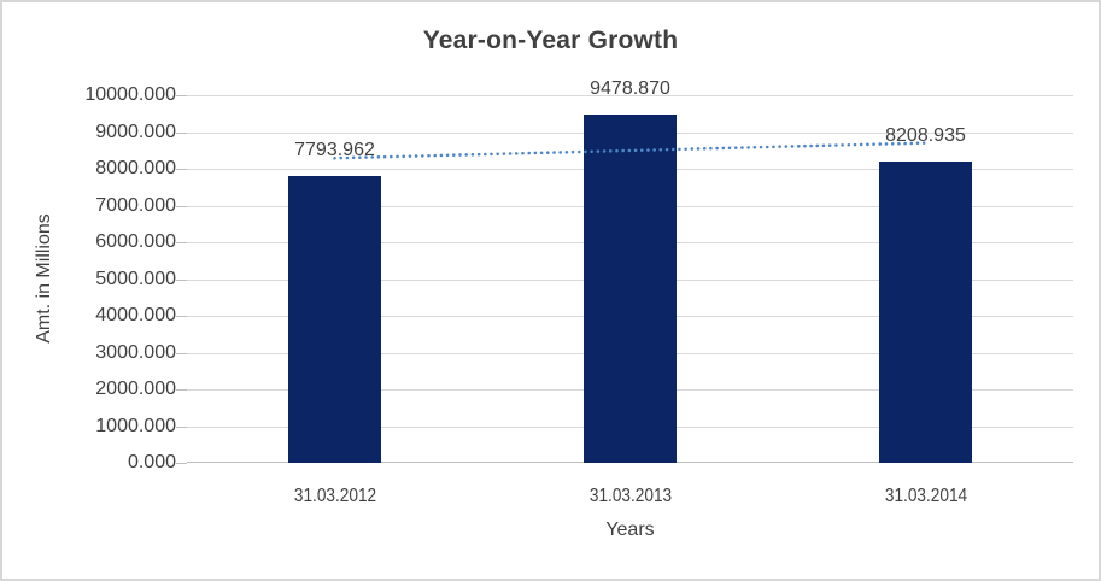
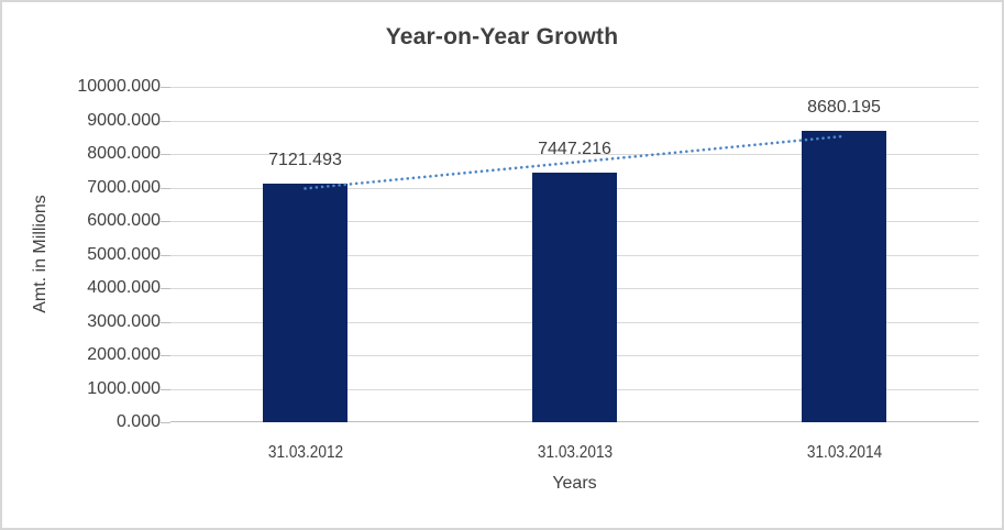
31.03.2012: 7793.962 -> 7121.493
31.03.2013: 9478.870 -> 7447.216
31.03.2014: 8208.935 -> 8680.195
